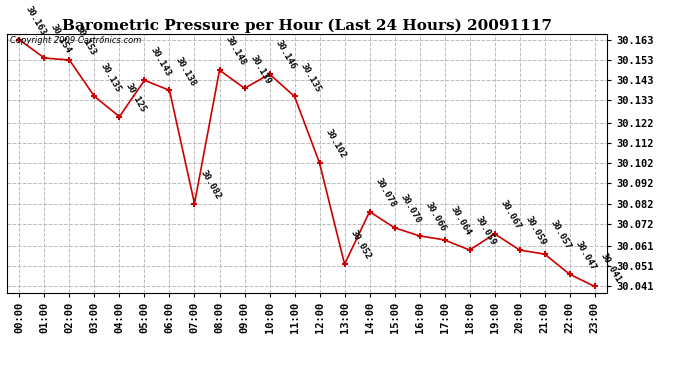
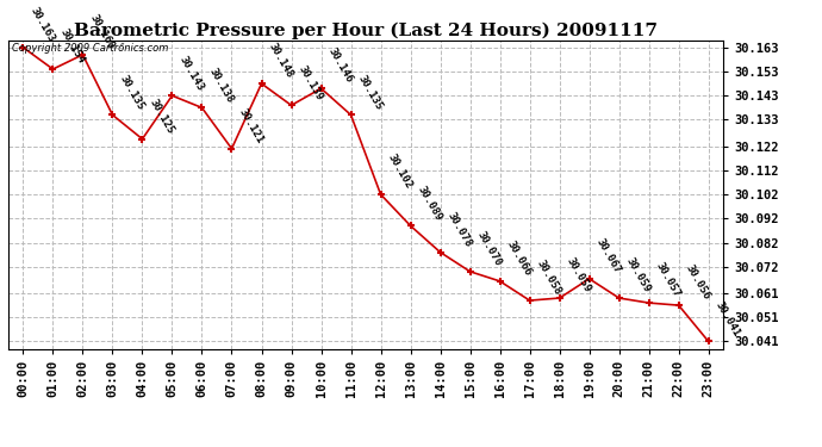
02:00: 30.153 -> 30.160
07:00: 30.082 -> 30.121
13:00: 30.052 -> 30.089
17:00: 30.064 -> 30.058
22:00: 30.047 -> 30.056
